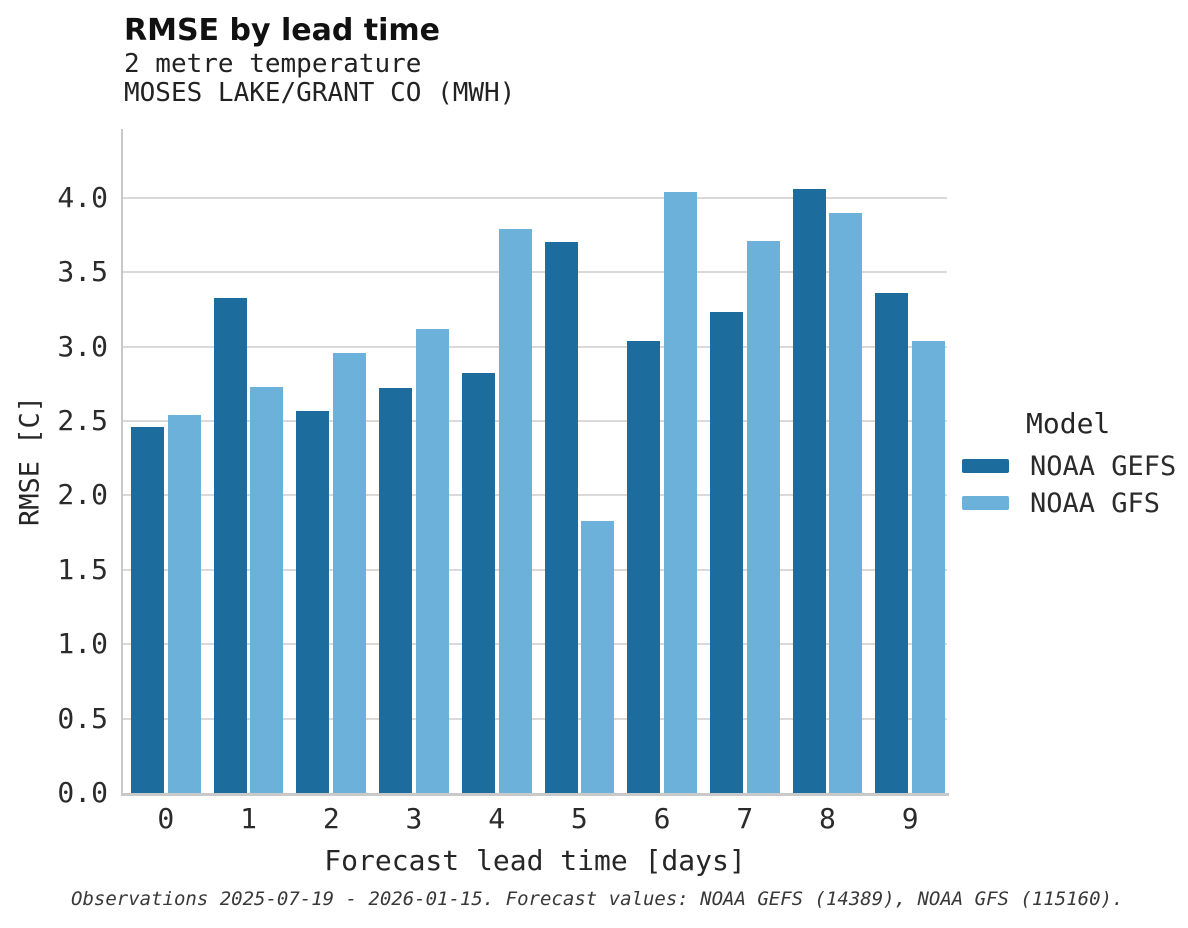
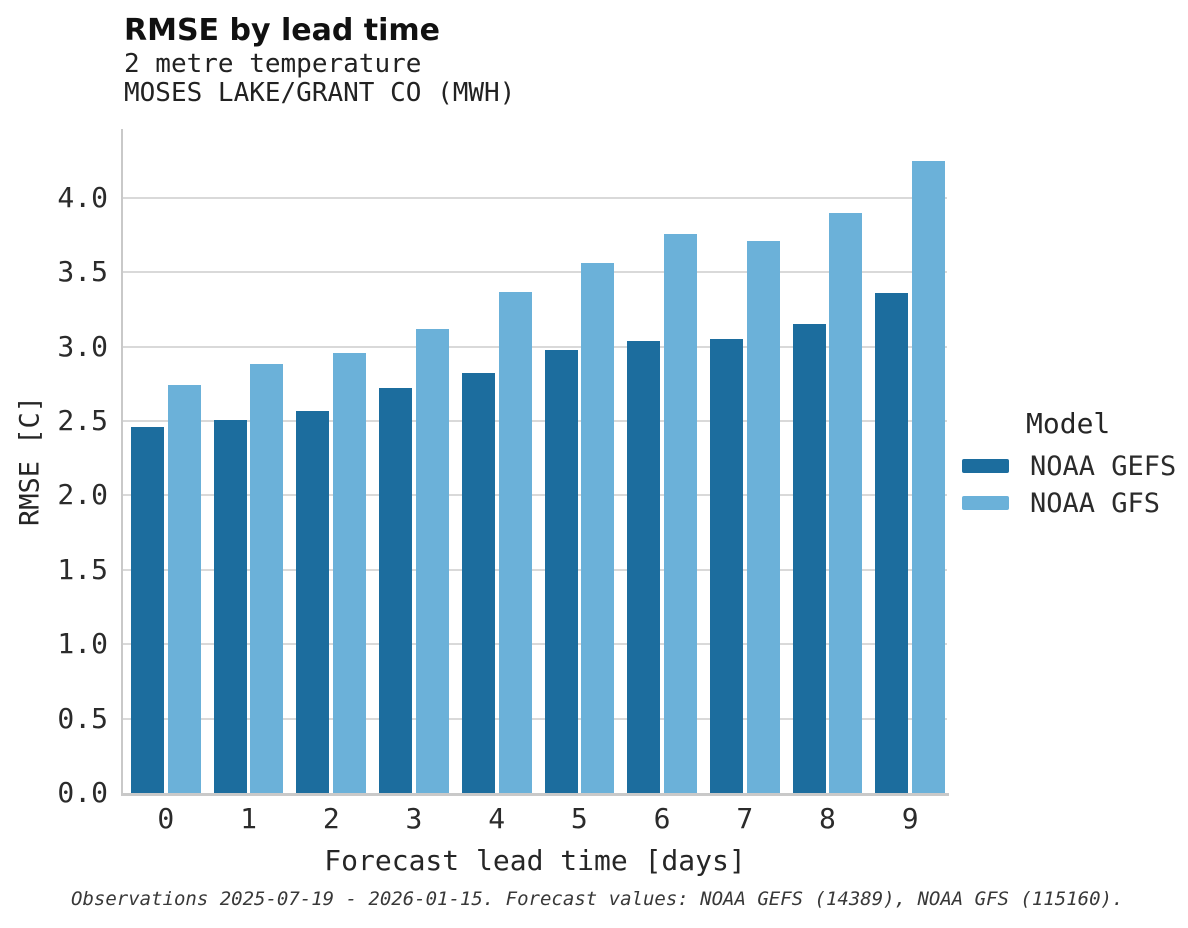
NOAA GFS/0: 2.54 -> 2.74
NOAA GEFS/1: 3.33 -> 2.51
NOAA GFS/1: 2.73 -> 2.88
NOAA GFS/4: 3.79 -> 3.37
NOAA GEFS/5: 3.70 -> 2.98
NOAA GFS/5: 1.83 -> 3.56
NOAA GFS/6: 4.04 -> 3.76
NOAA GEFS/7: 3.23 -> 3.05
NOAA GEFS/8: 4.06 -> 3.15
NOAA GFS/9: 3.04 -> 4.25
